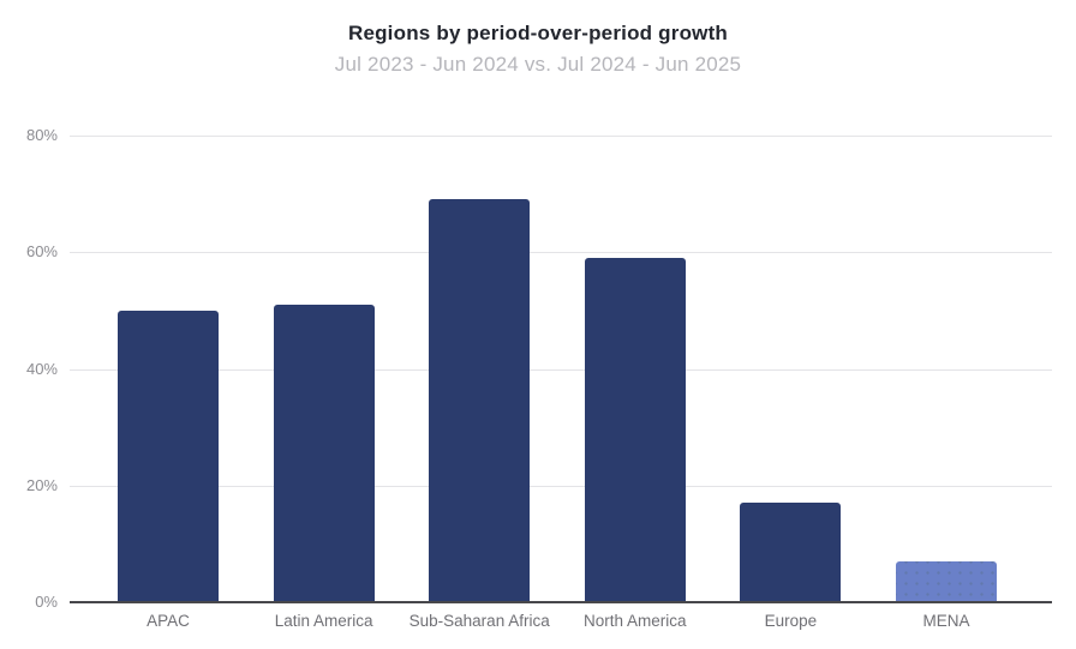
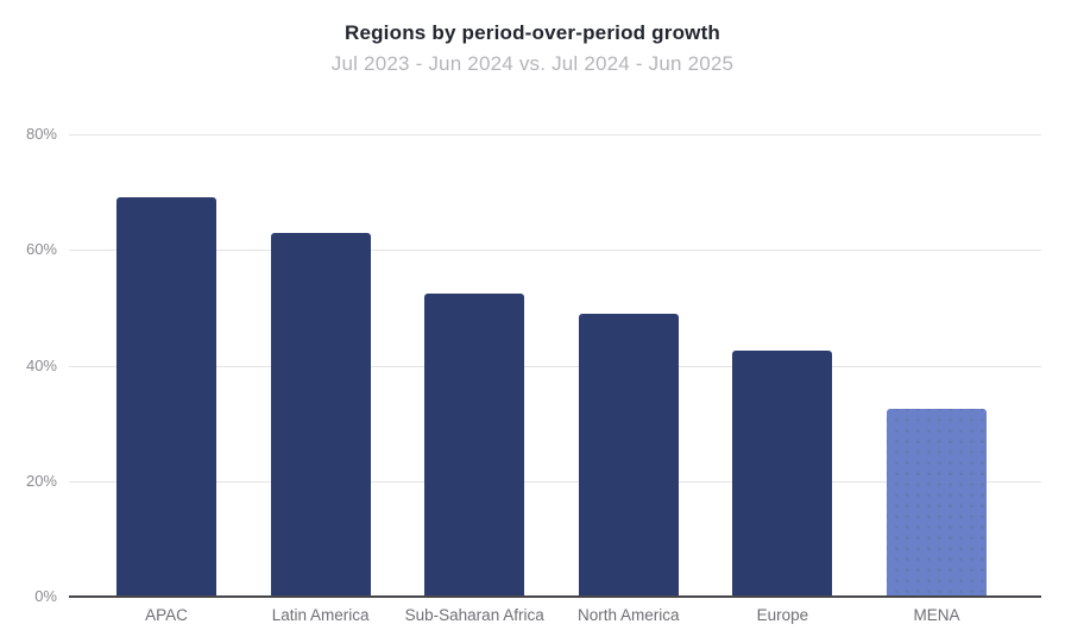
APAC: 50% -> 69%
Latin America: 51% -> 63%
Sub-Saharan Africa: 69% -> 52%
North America: 59% -> 49%
Europe: 17% -> 42%
MENA: 7% -> 32%
